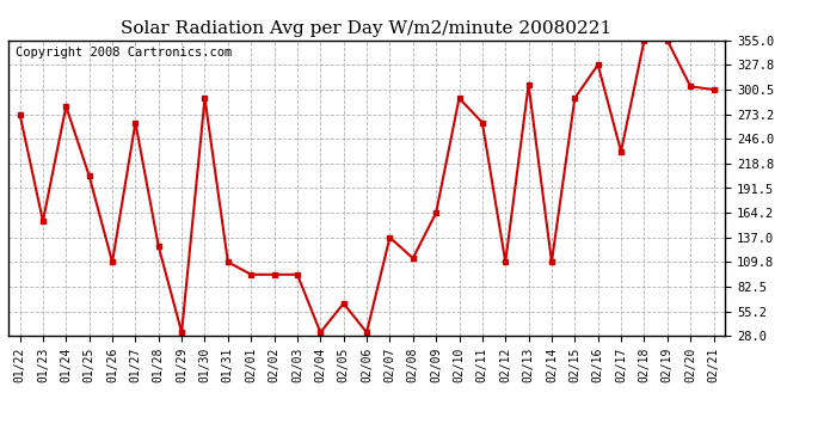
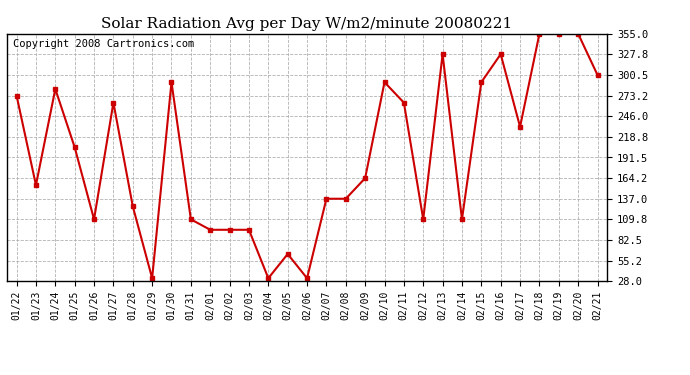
02/08: 114 -> 137
02/13: 306 -> 328
02/20: 304 -> 355
